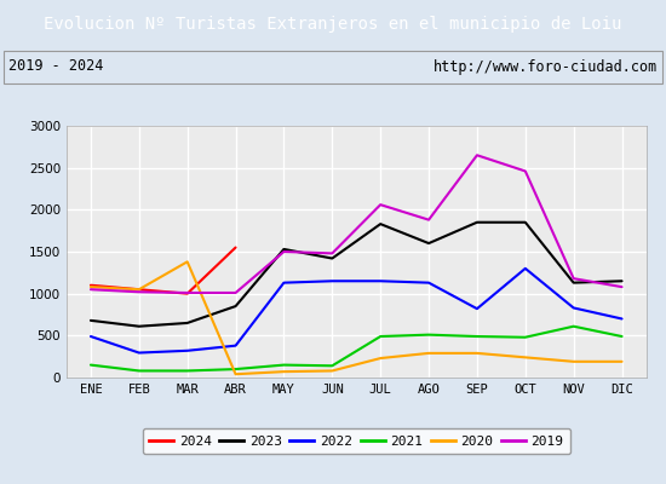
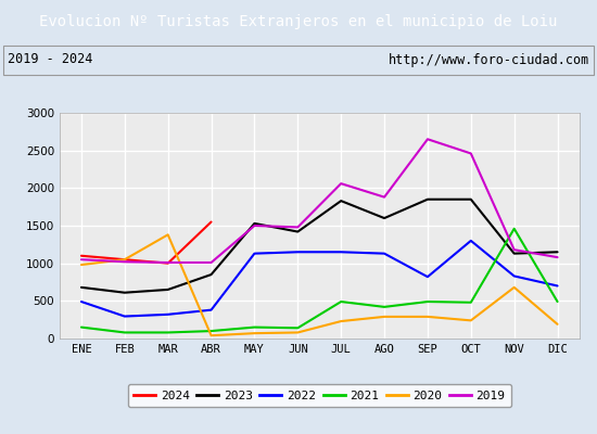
2020/ENE: 1080 -> 980
2021/AGO: 510 -> 420
2021/NOV: 610 -> 1460
2020/NOV: 190 -> 680
